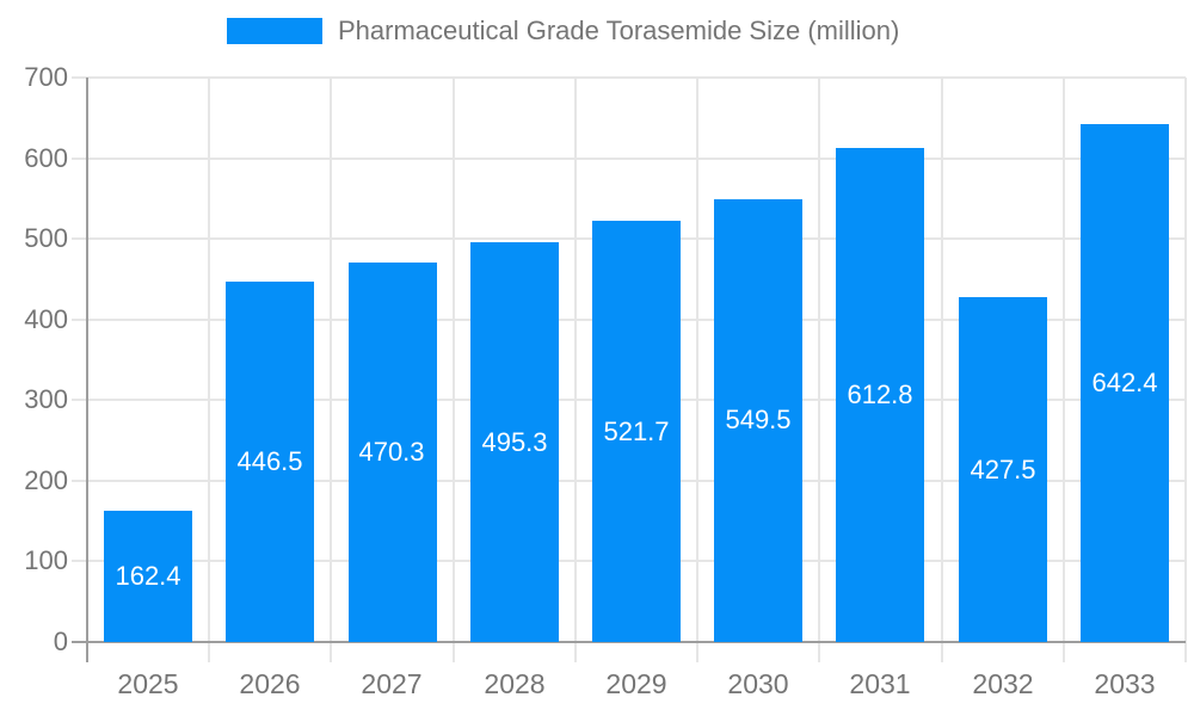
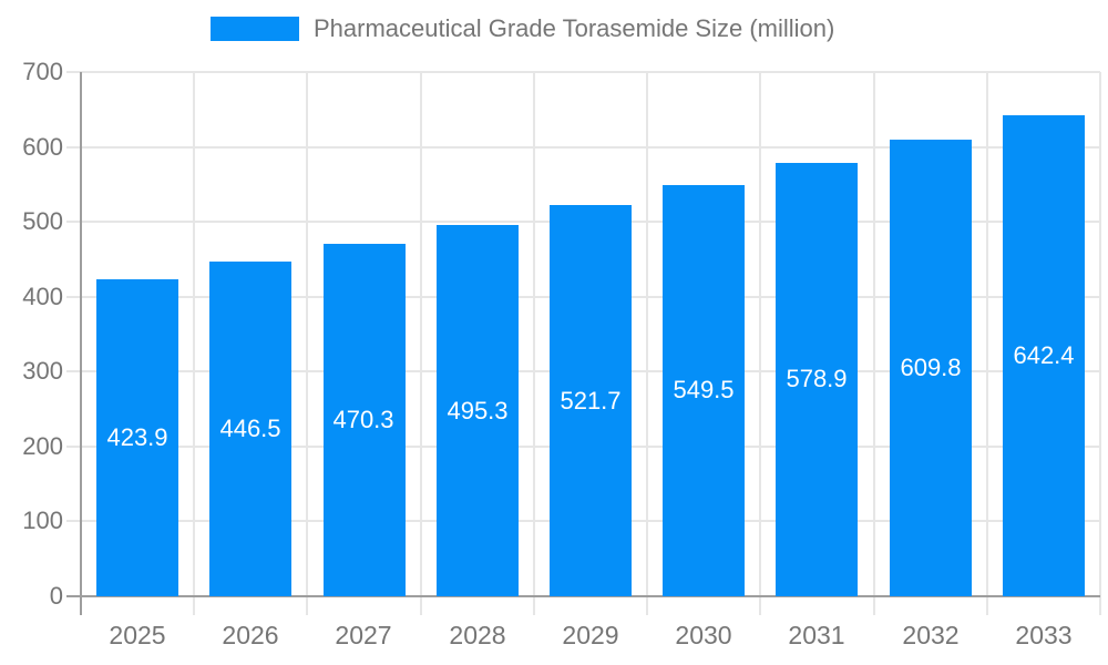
2025: 162.4 -> 423.9
2031: 612.8 -> 578.9
2032: 427.5 -> 609.8
